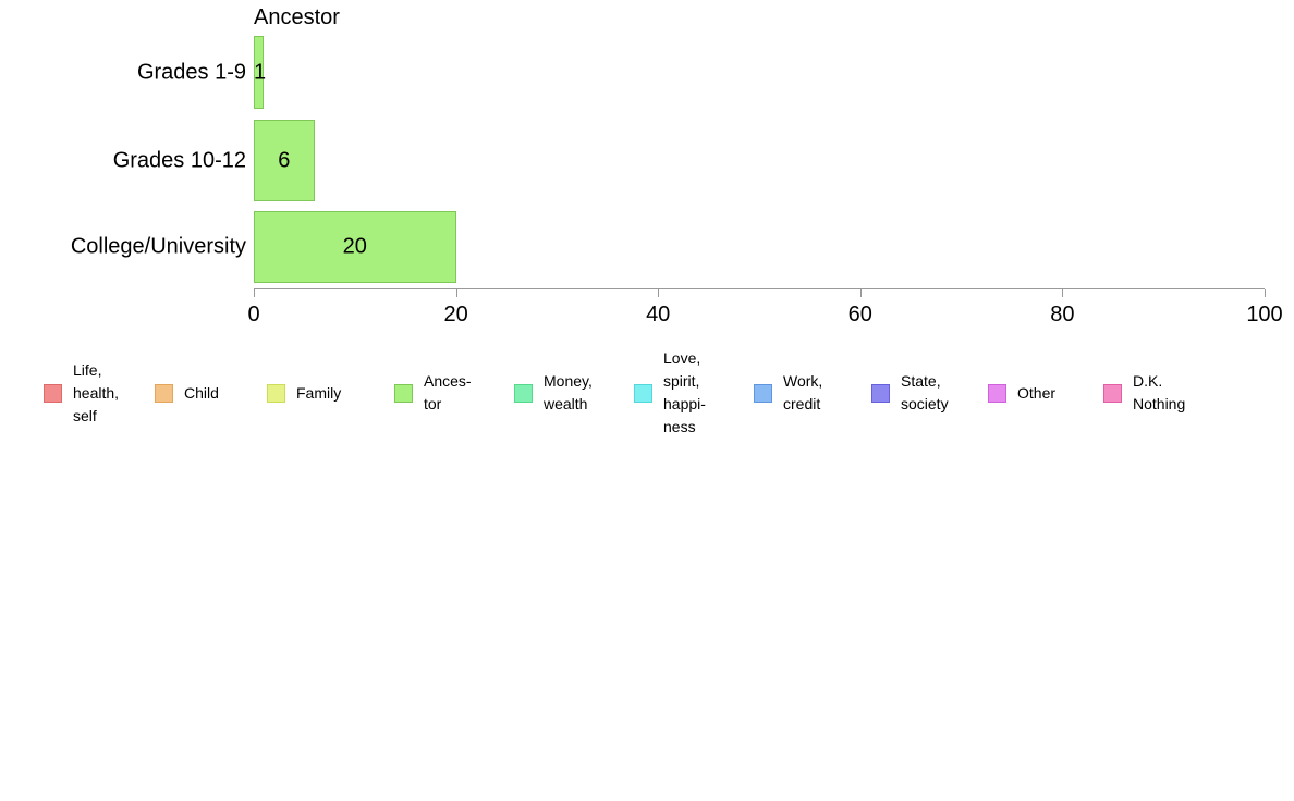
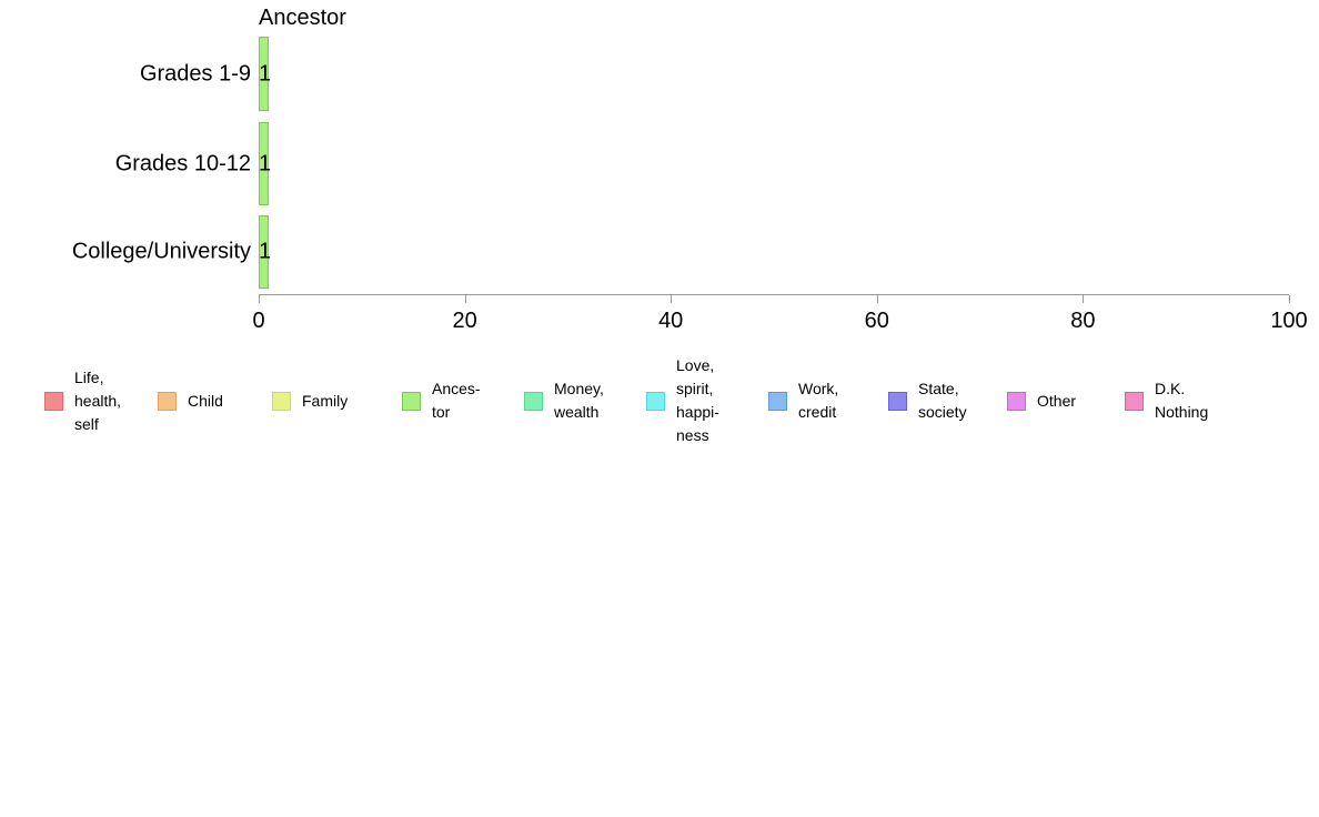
Grades 10-12: 6 -> 1
College/University: 20 -> 1
